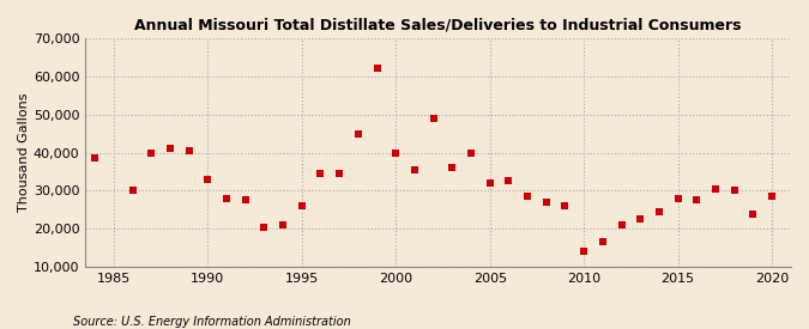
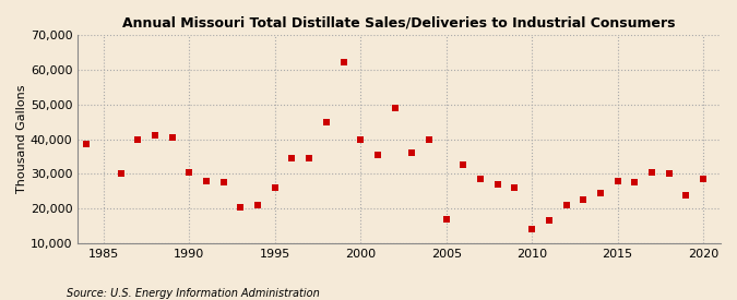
1990: 33,000 -> 30,500
2005: 32,000 -> 17,000
